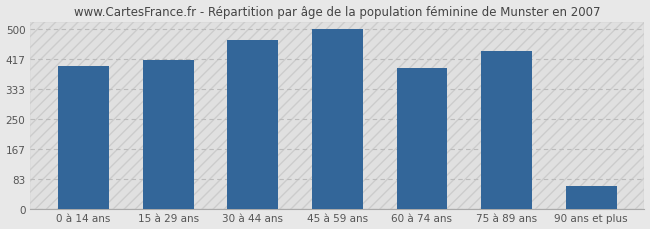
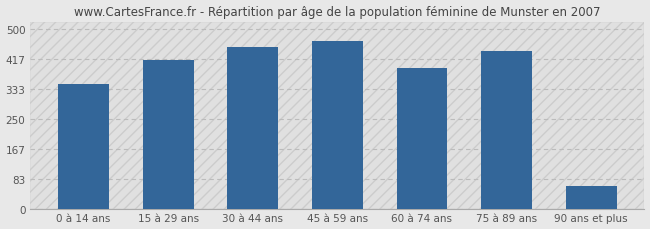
0 à 14 ans: 397 -> 345
30 à 44 ans: 468 -> 450
45 à 59 ans: 499 -> 465
